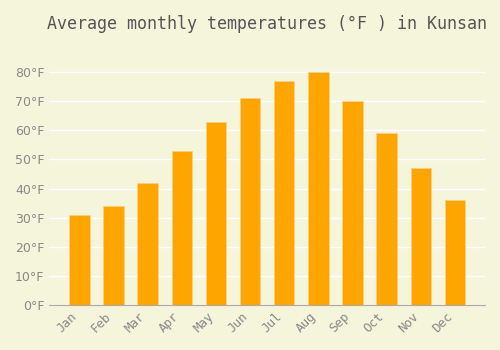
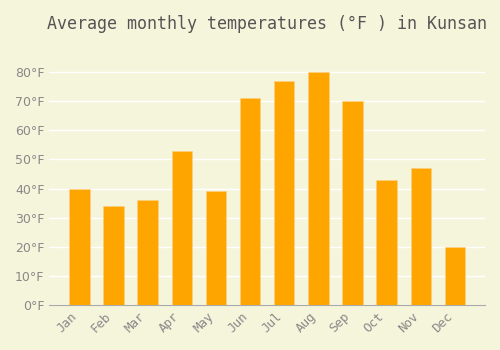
Jan: 31°F -> 40°F
Mar: 42°F -> 36°F
May: 63°F -> 39°F
Oct: 59°F -> 43°F
Dec: 36°F -> 20°F
